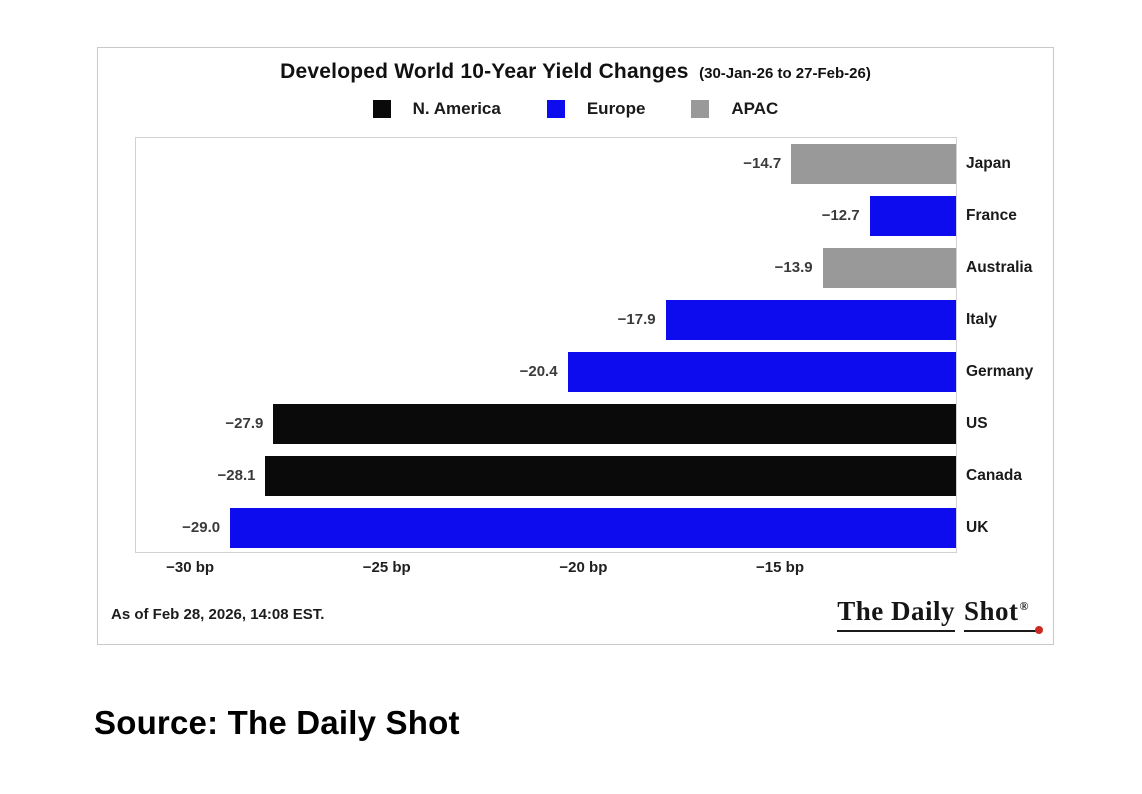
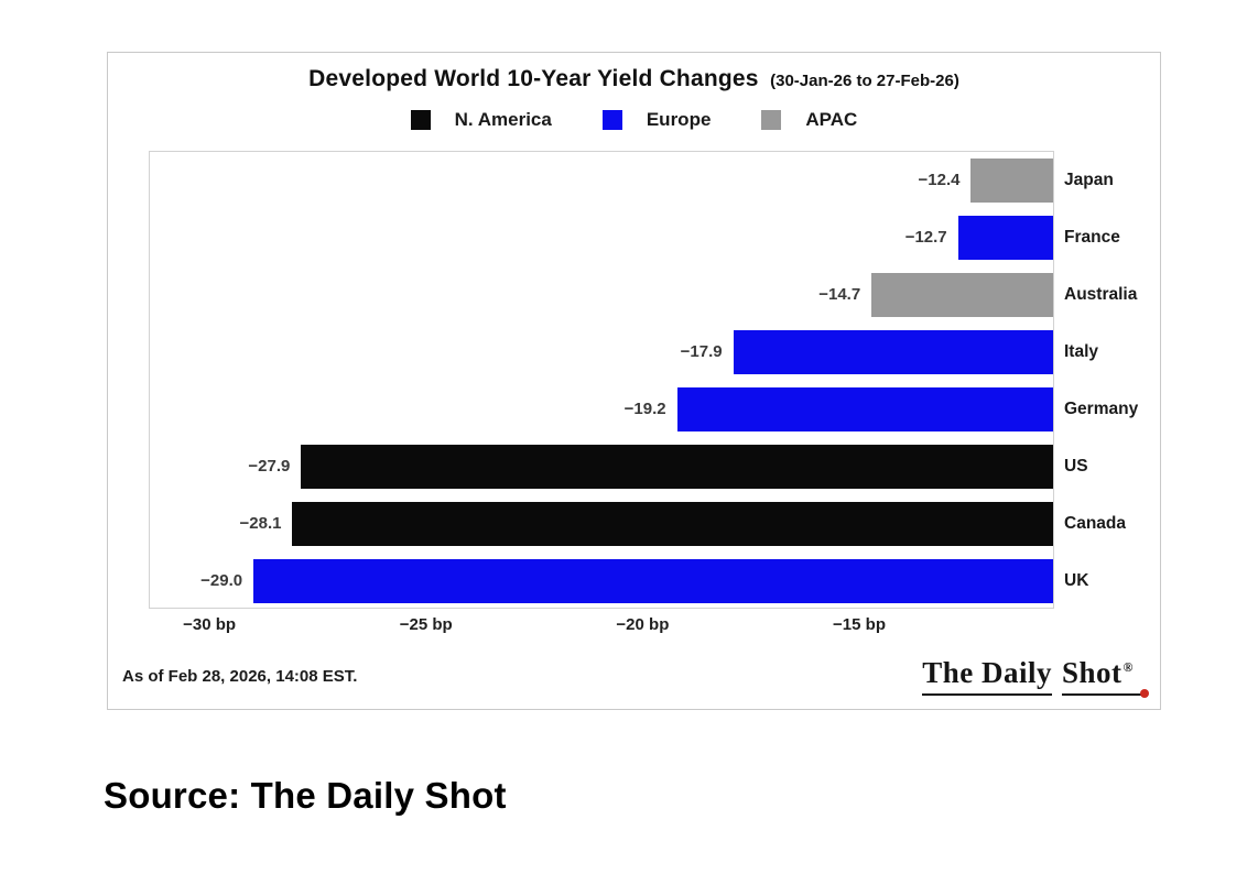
Japan: −14.7 -> −12.4
Australia: −13.9 -> −14.7
Germany: −20.4 -> −19.2
